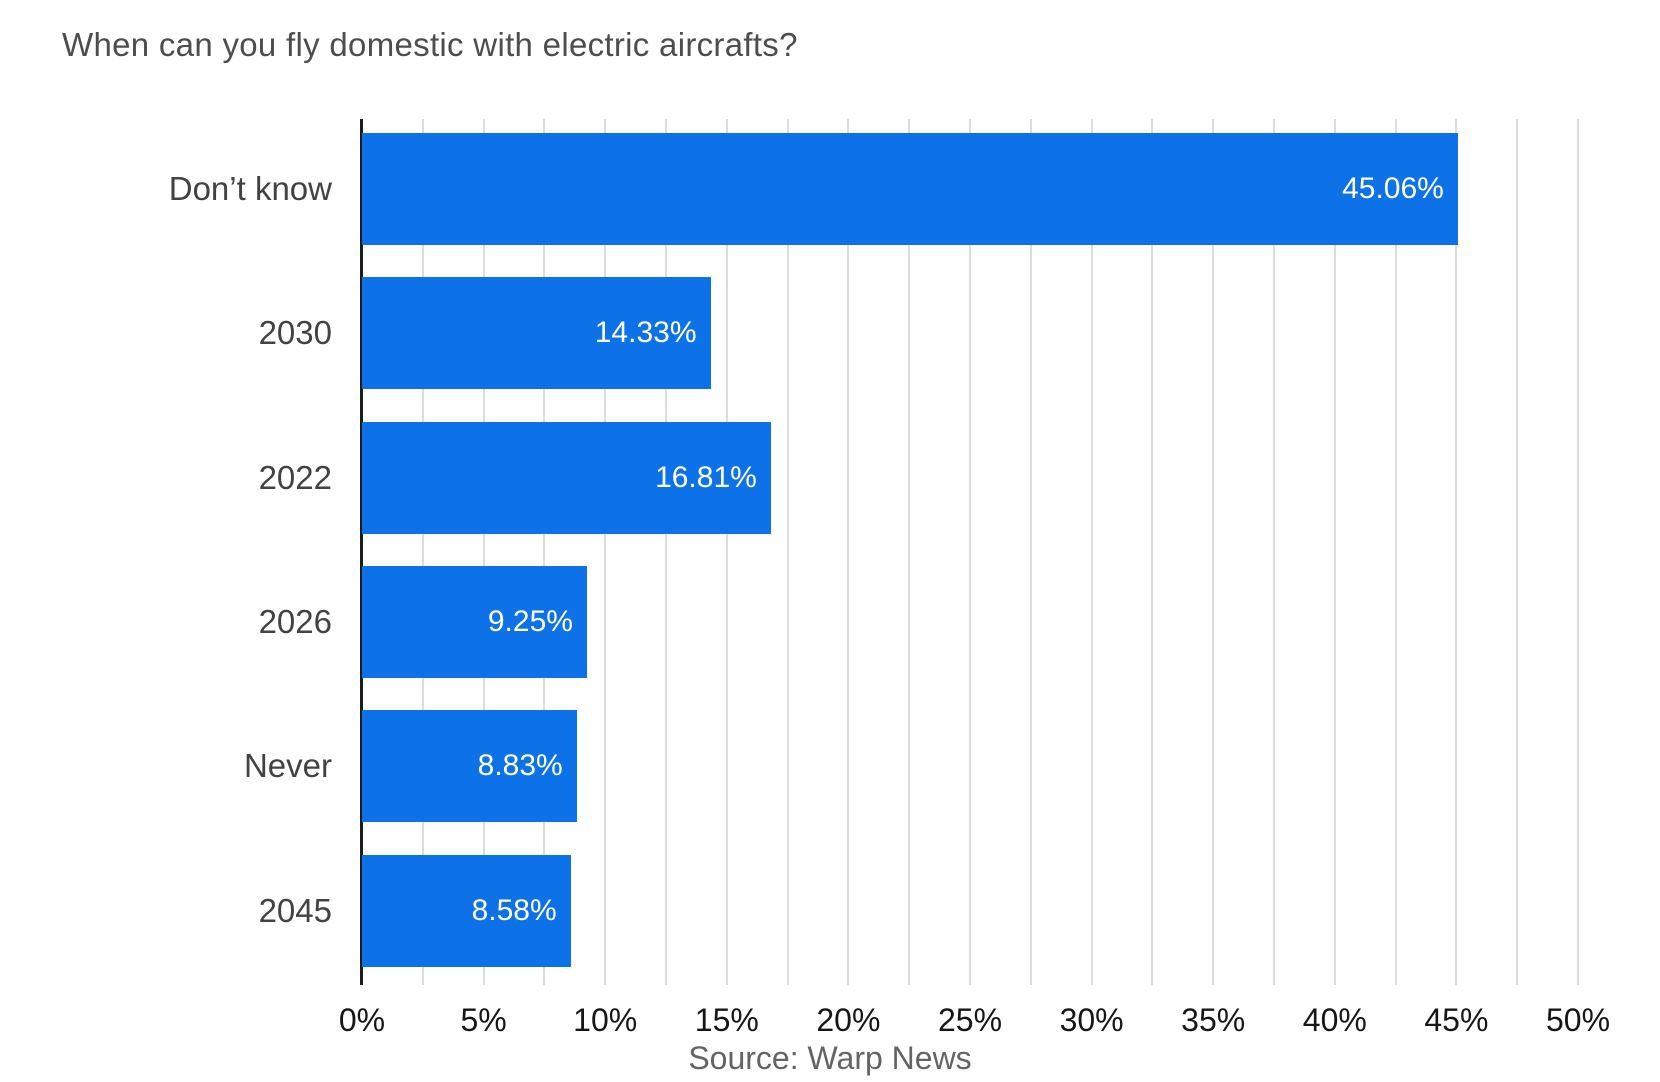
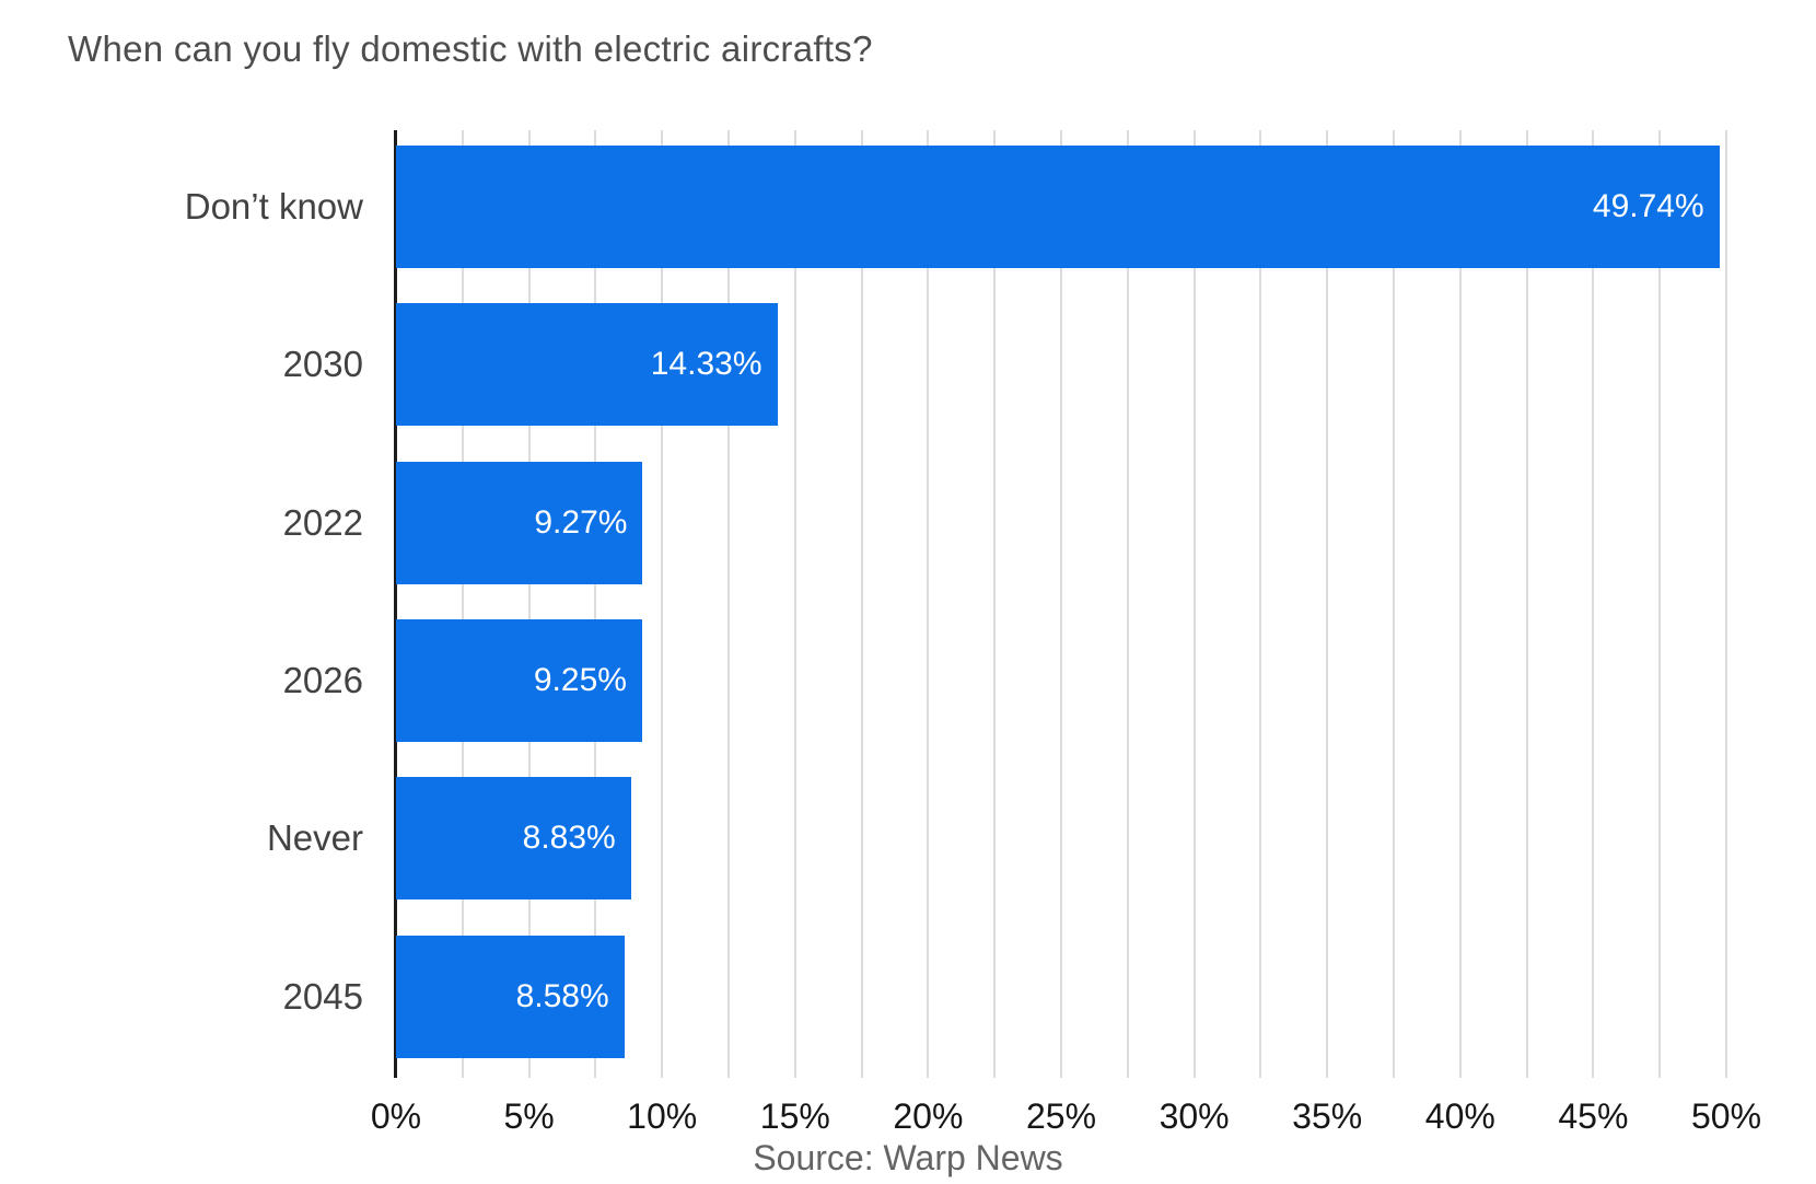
Don’t know: 45.06% -> 49.74%
2022: 16.81% -> 9.27%
